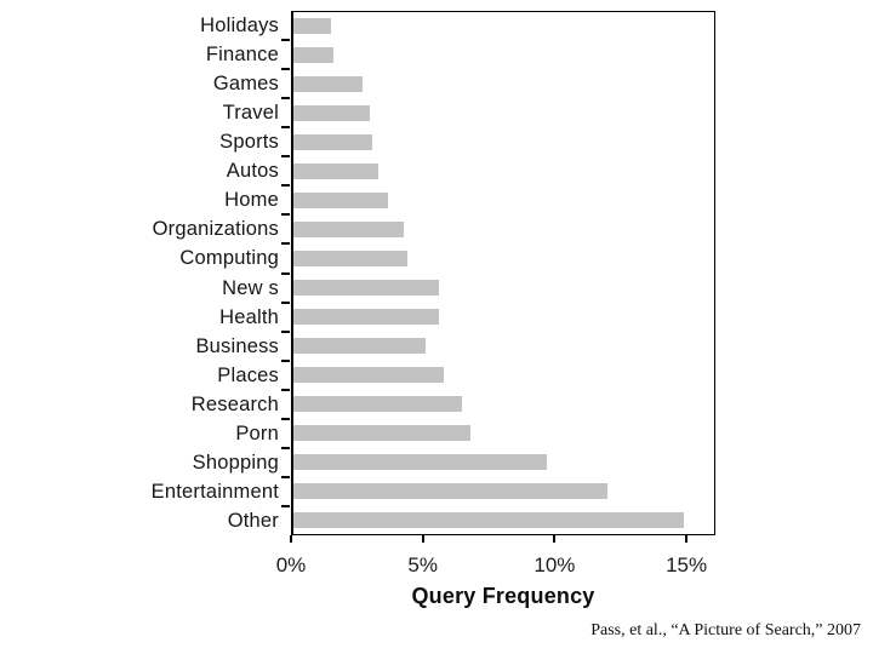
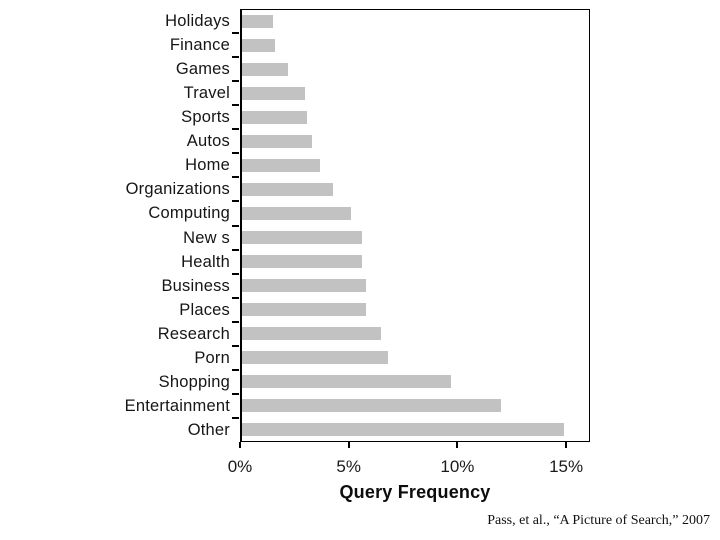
Games: 2.7% -> 2.2%
Computing: 4.4% -> 5.1%
Business: 5.1% -> 5.8%
